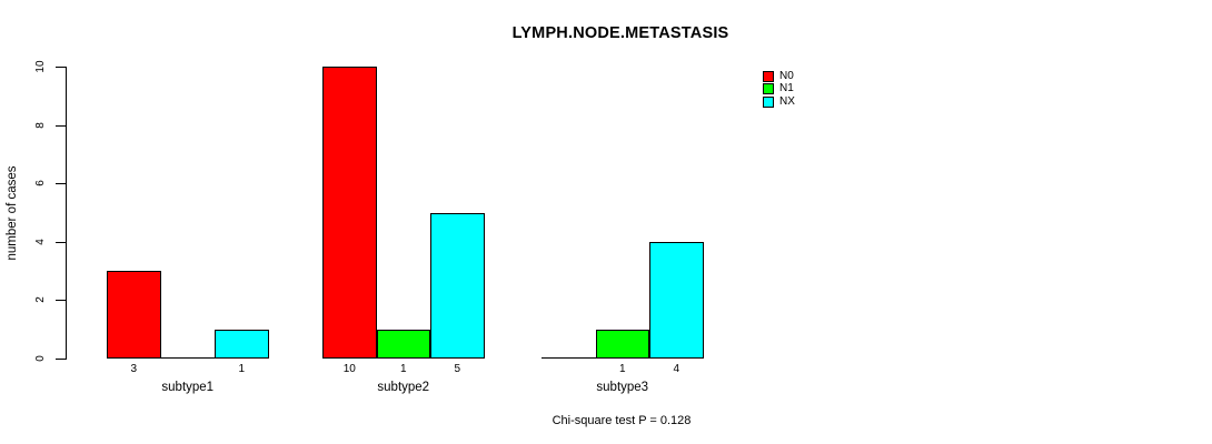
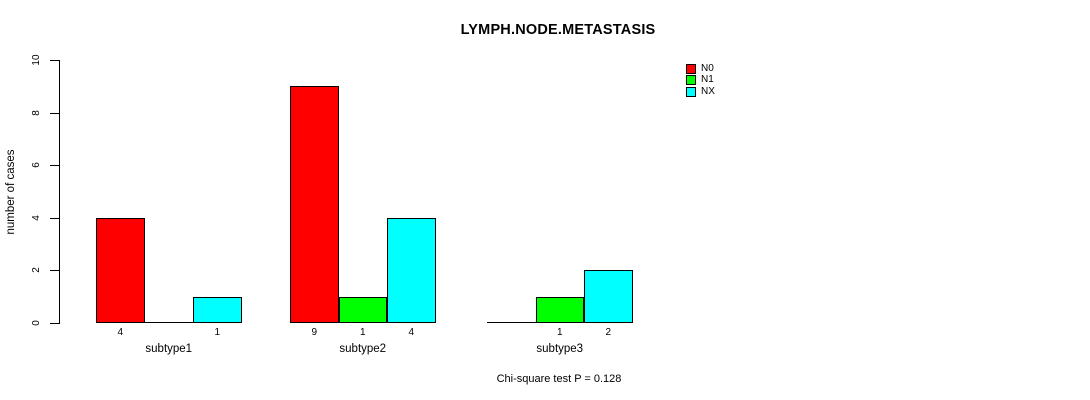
N0/subtype1: 3 -> 4
N0/subtype2: 10 -> 9
NX/subtype2: 5 -> 4
NX/subtype3: 4 -> 2
